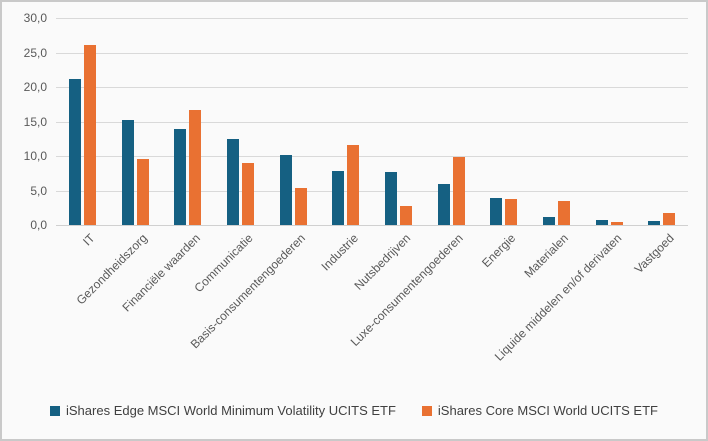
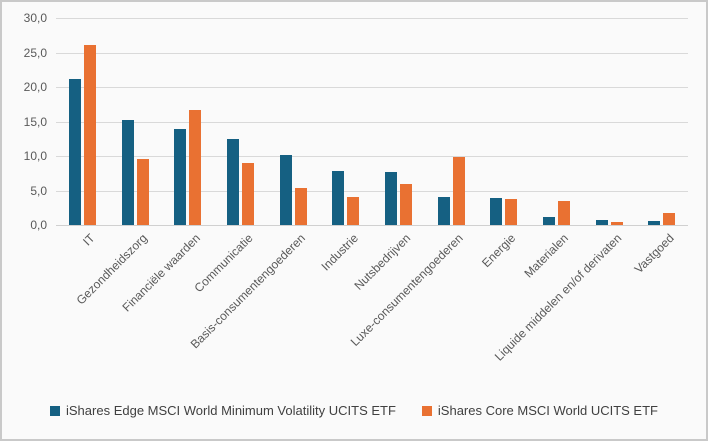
iShares Core MSCI World UCITS ETF/Industrie: 12 -> 4
iShares Core MSCI World UCITS ETF/Nutsbedrijven: 3 -> 6
iShares Edge MSCI World Minimum Volatility UCITS ETF/Luxe-consumentengoederen: 6 -> 4
